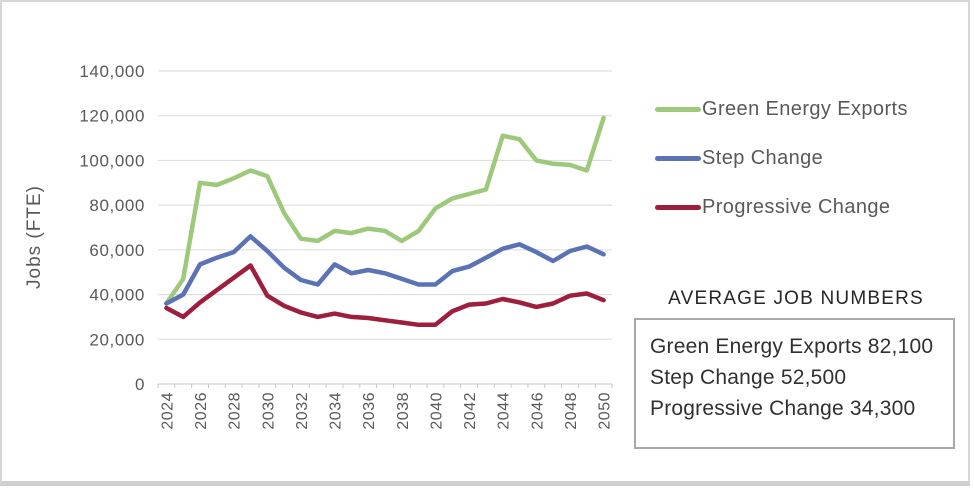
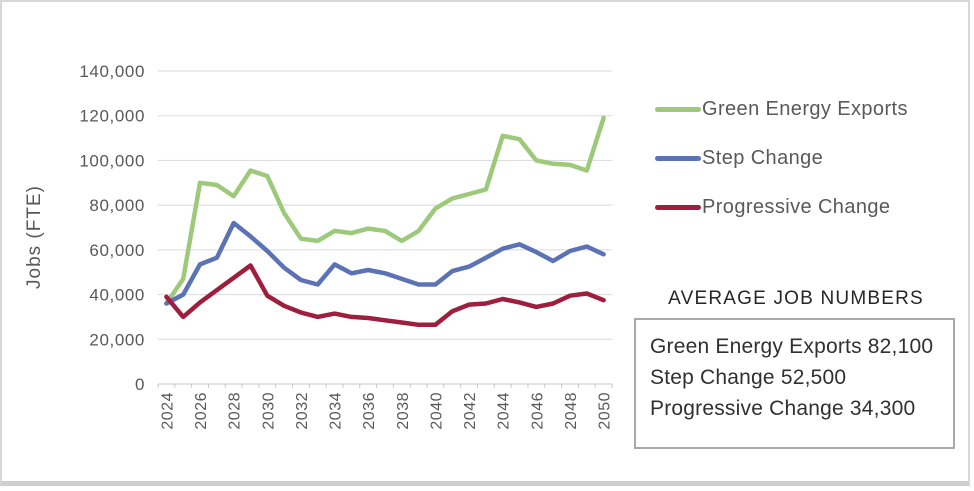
Progressive Change/2024: 34000 -> 39000
Green Energy Exports/2028: 92000 -> 84000
Step Change/2028: 59000 -> 72000
